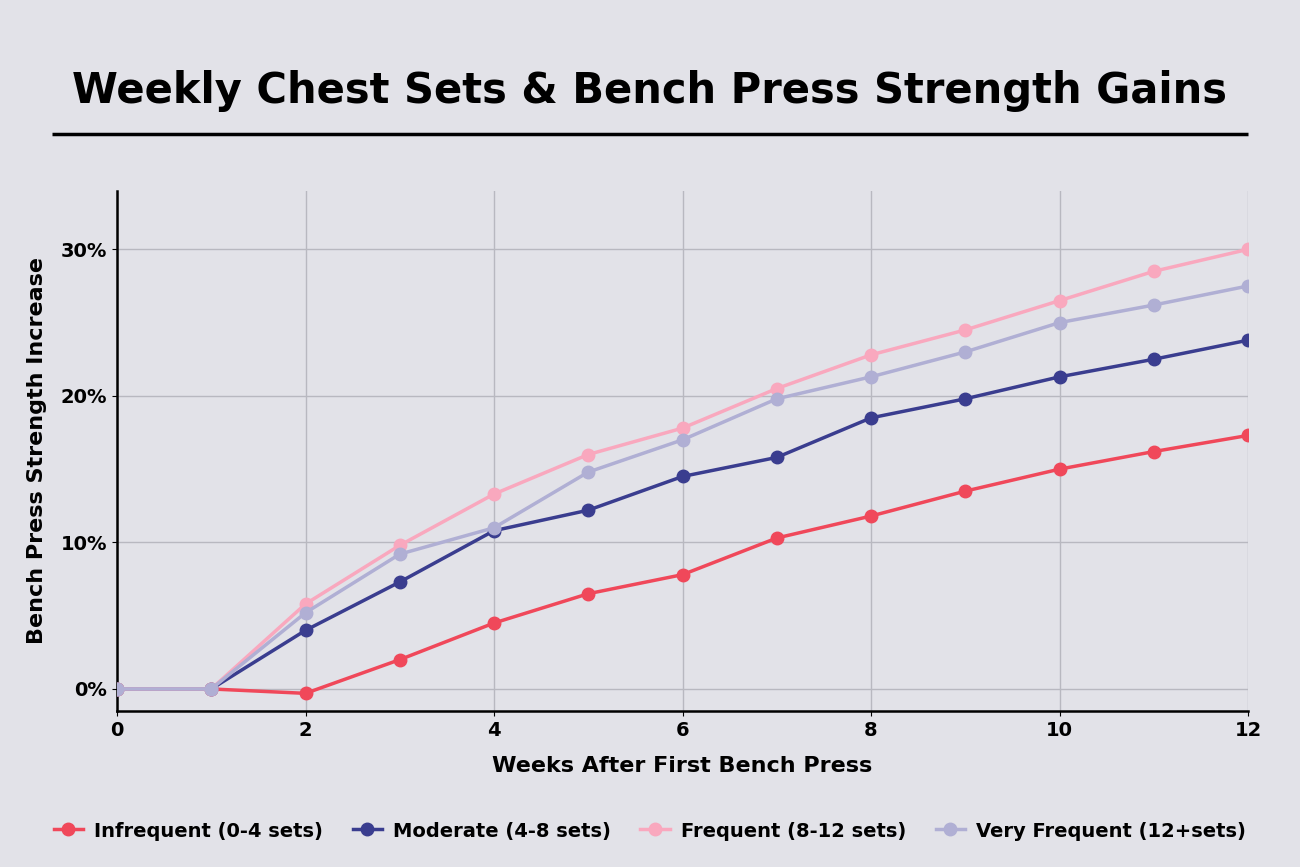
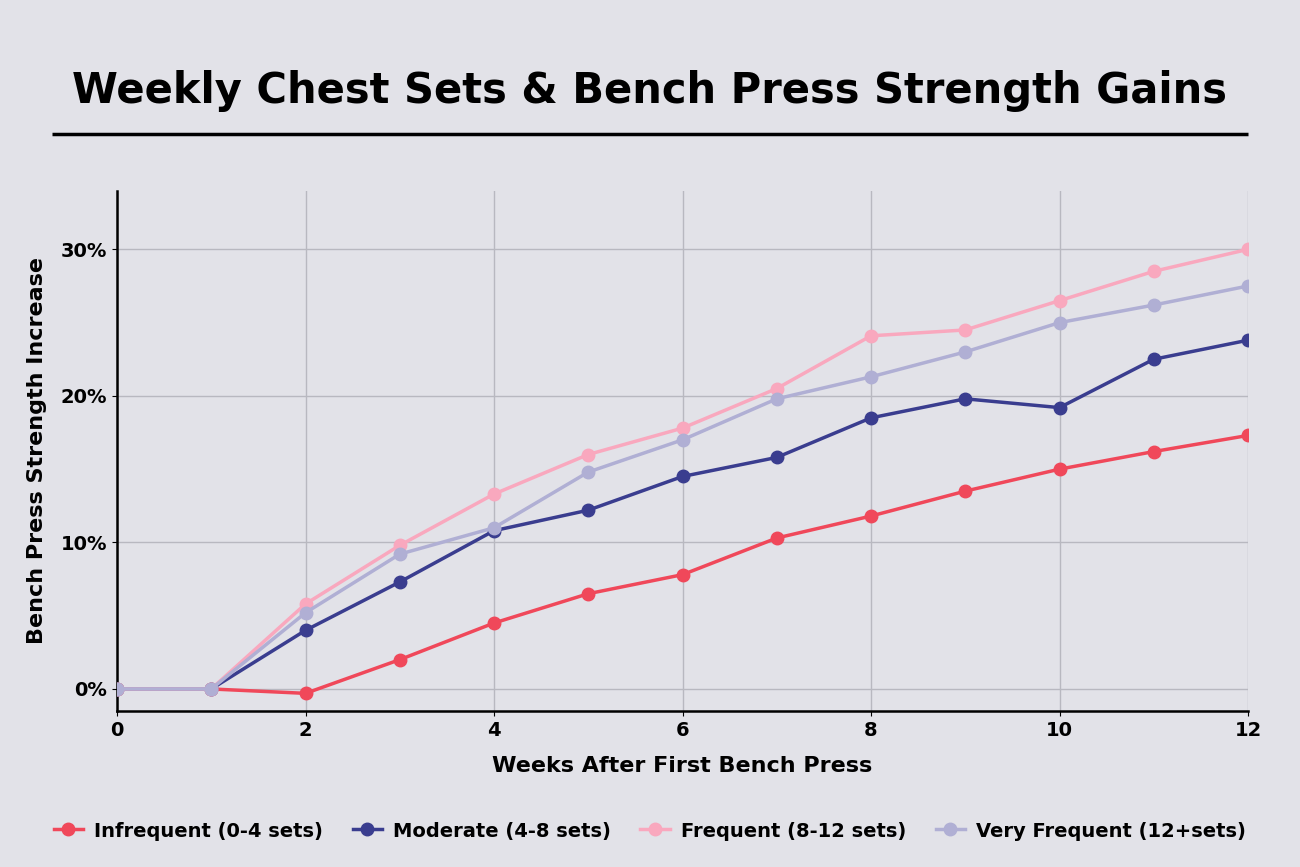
Frequent (8-12 sets)/8: 22.8% -> 24.1%
Moderate (4-8 sets)/10: 21.3% -> 19.2%
